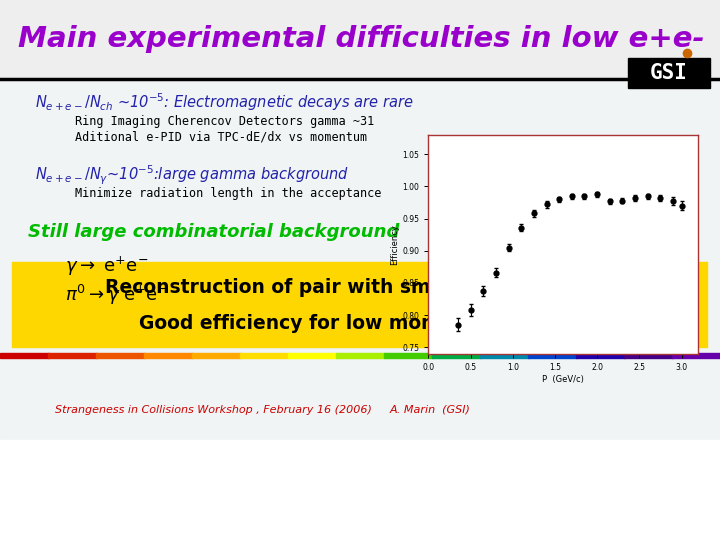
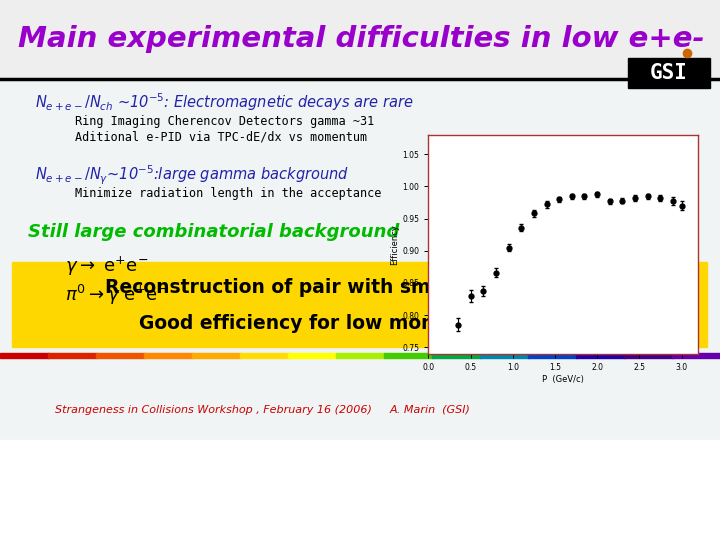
0.5: 0.808 -> 0.830
